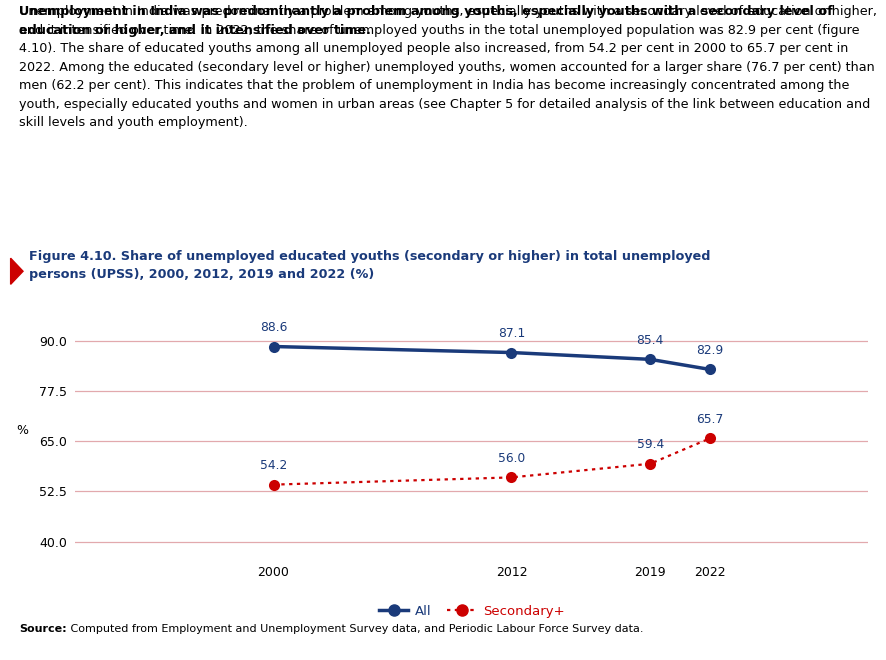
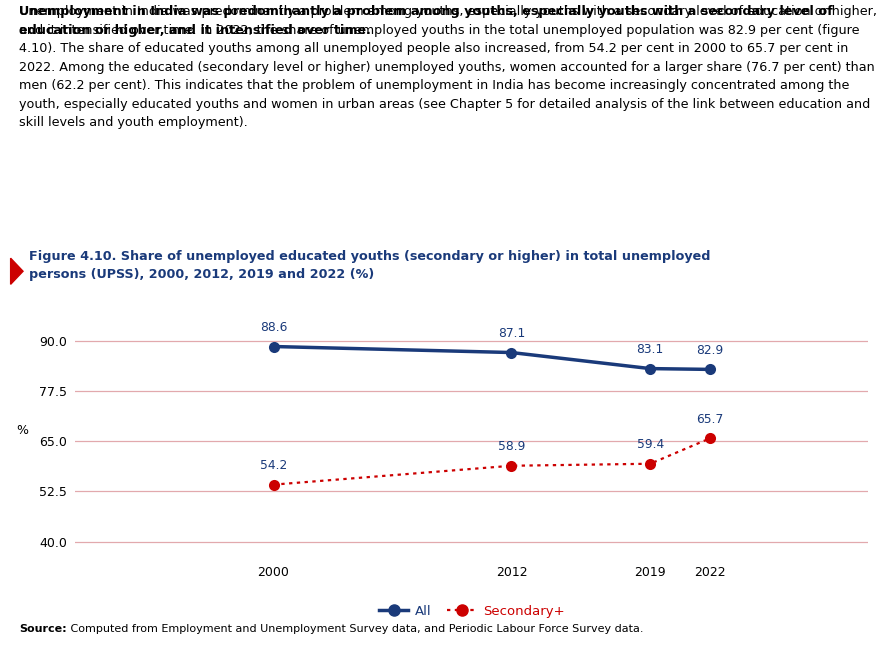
Secondary+/2012: 56.0 -> 58.9
All/2019: 85.4 -> 83.1
